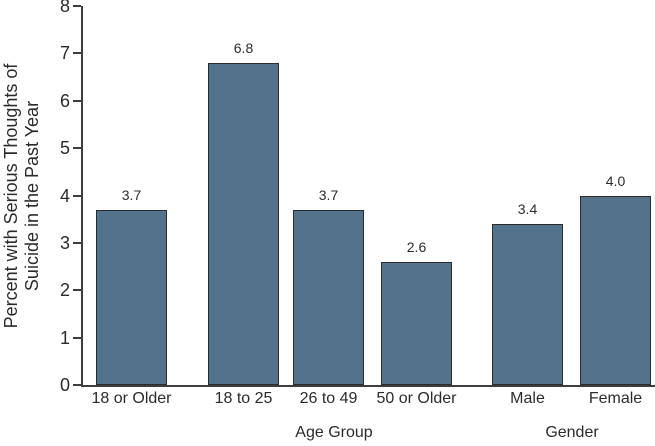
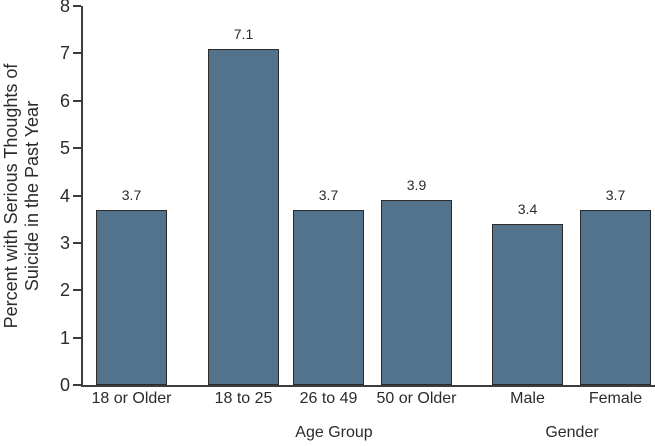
18 to 25: 6.8 -> 7.1
50 or Older: 2.6 -> 3.9
Female: 4.0 -> 3.7
